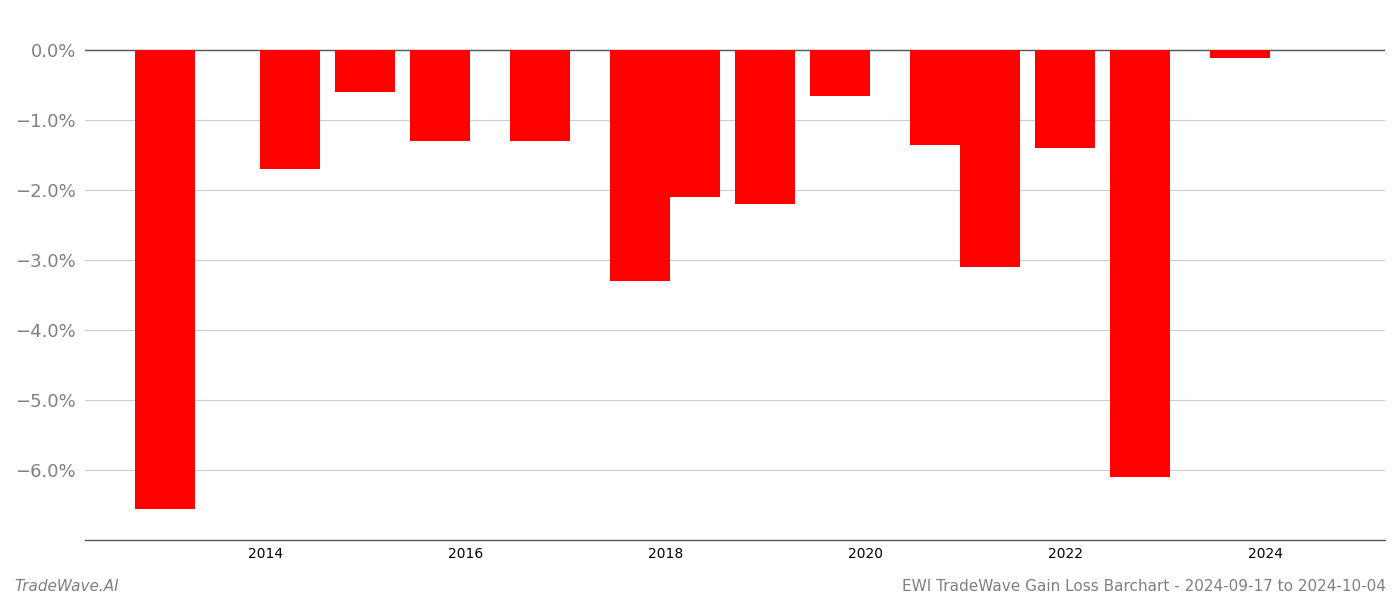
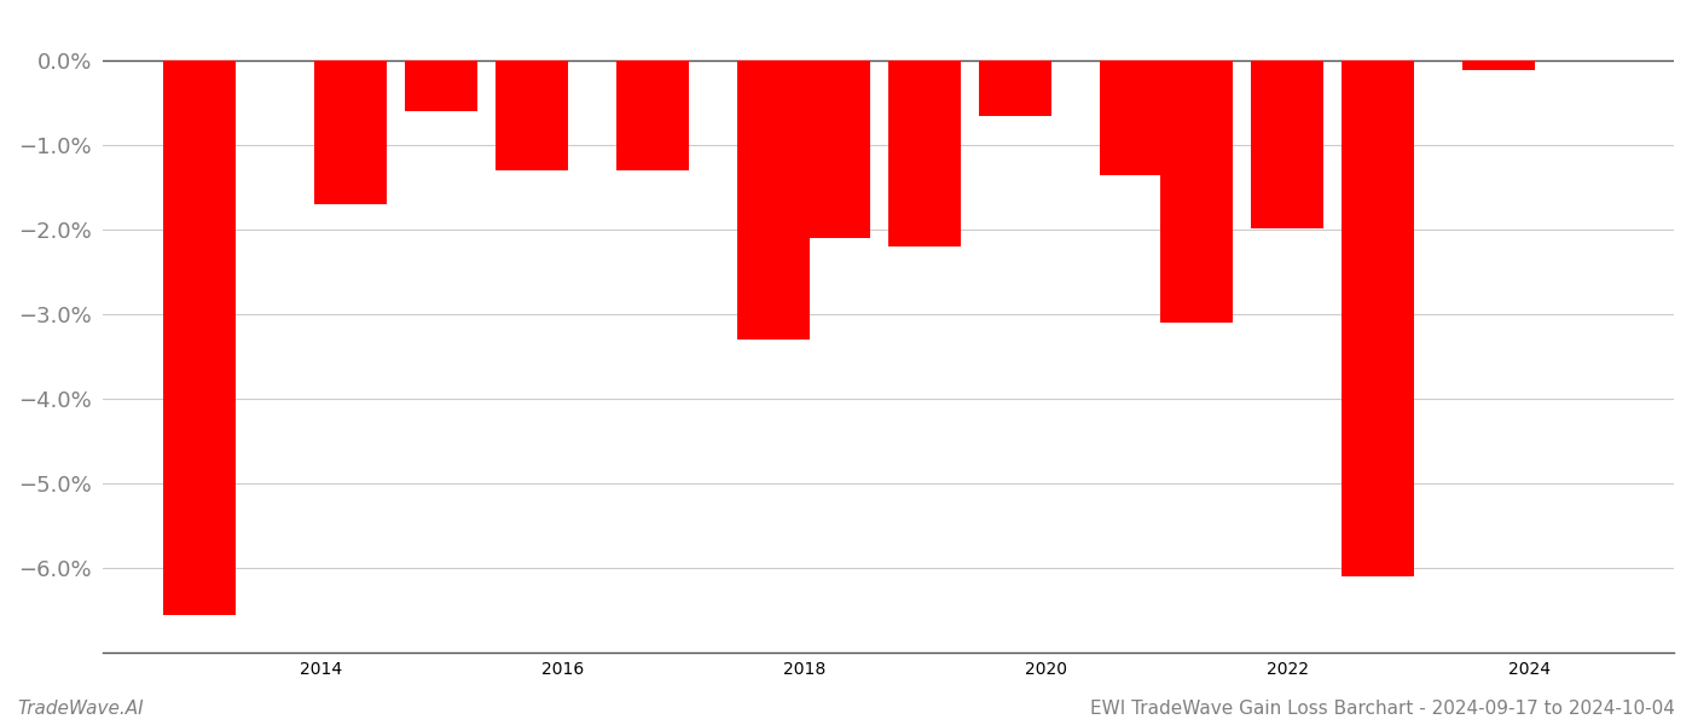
2022: -1.40% -> -1.98%
